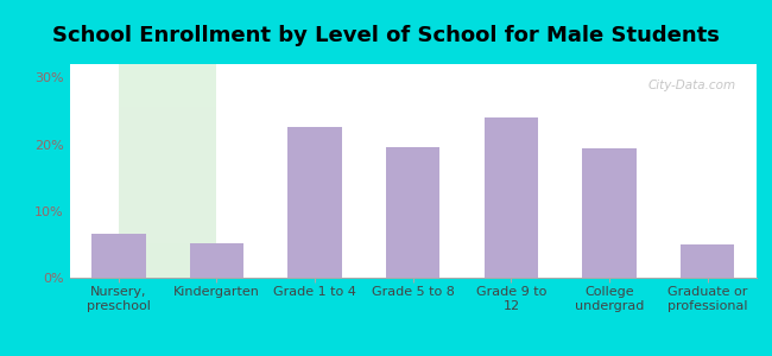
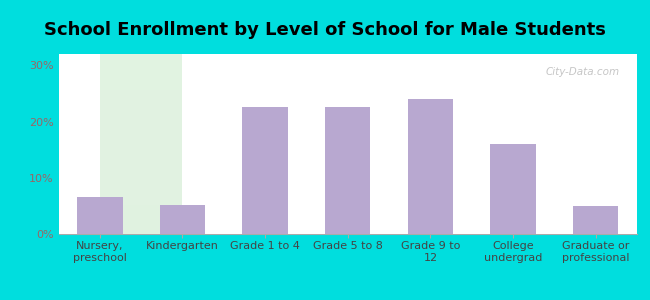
Grade 5 to 8: 19.6% -> 22.5%
College undergrad: 19.4% -> 16.0%
